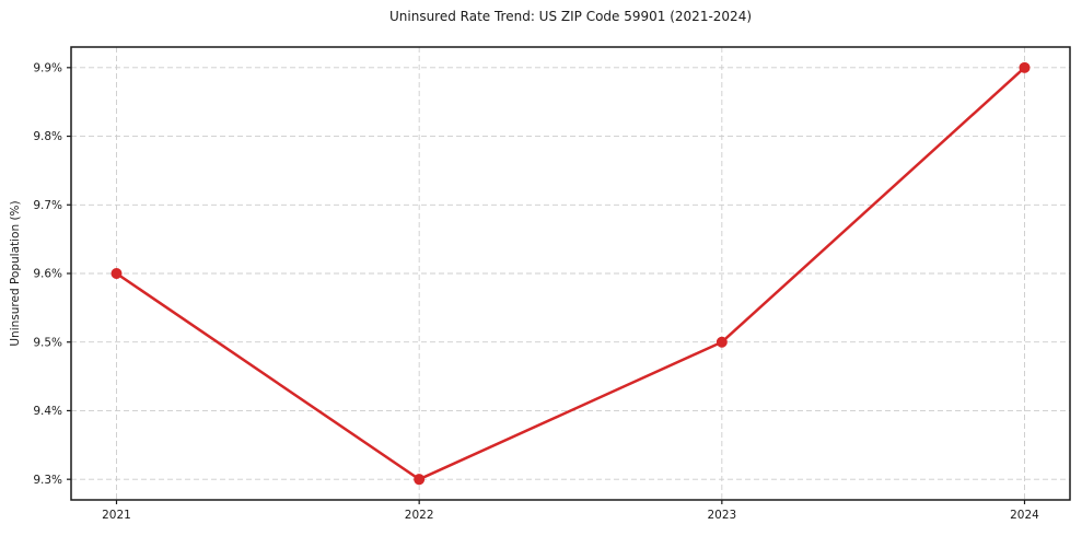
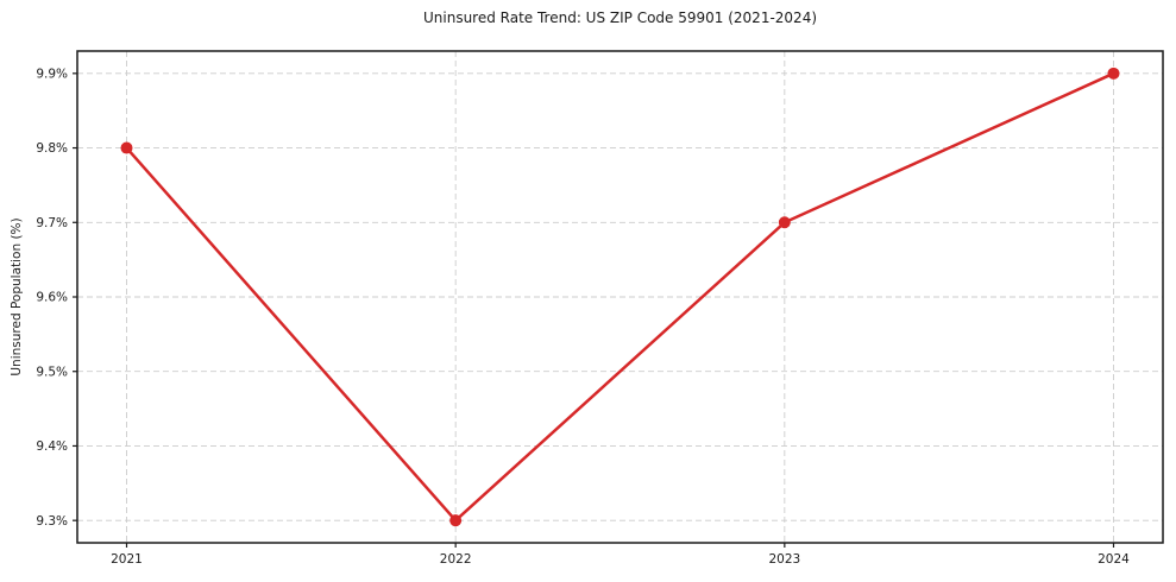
2021: 9.6% -> 9.8%
2023: 9.5% -> 9.7%
